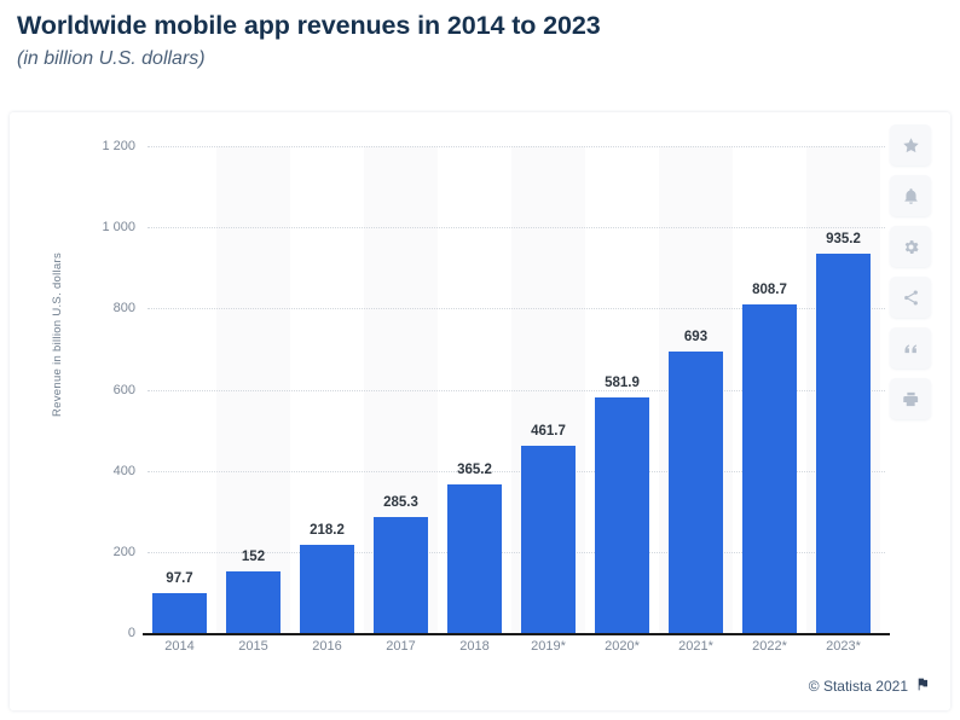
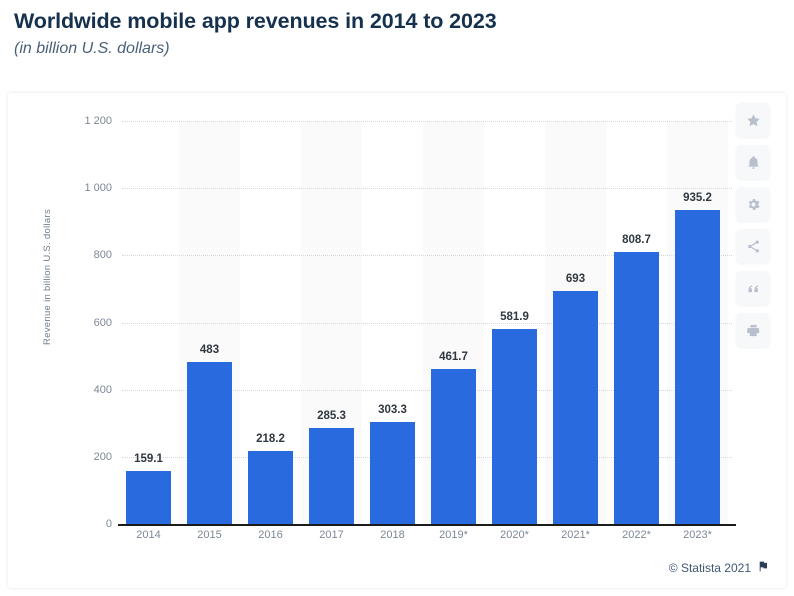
2014: 97.7 -> 159.1
2015: 152 -> 483
2018: 365.2 -> 303.3
